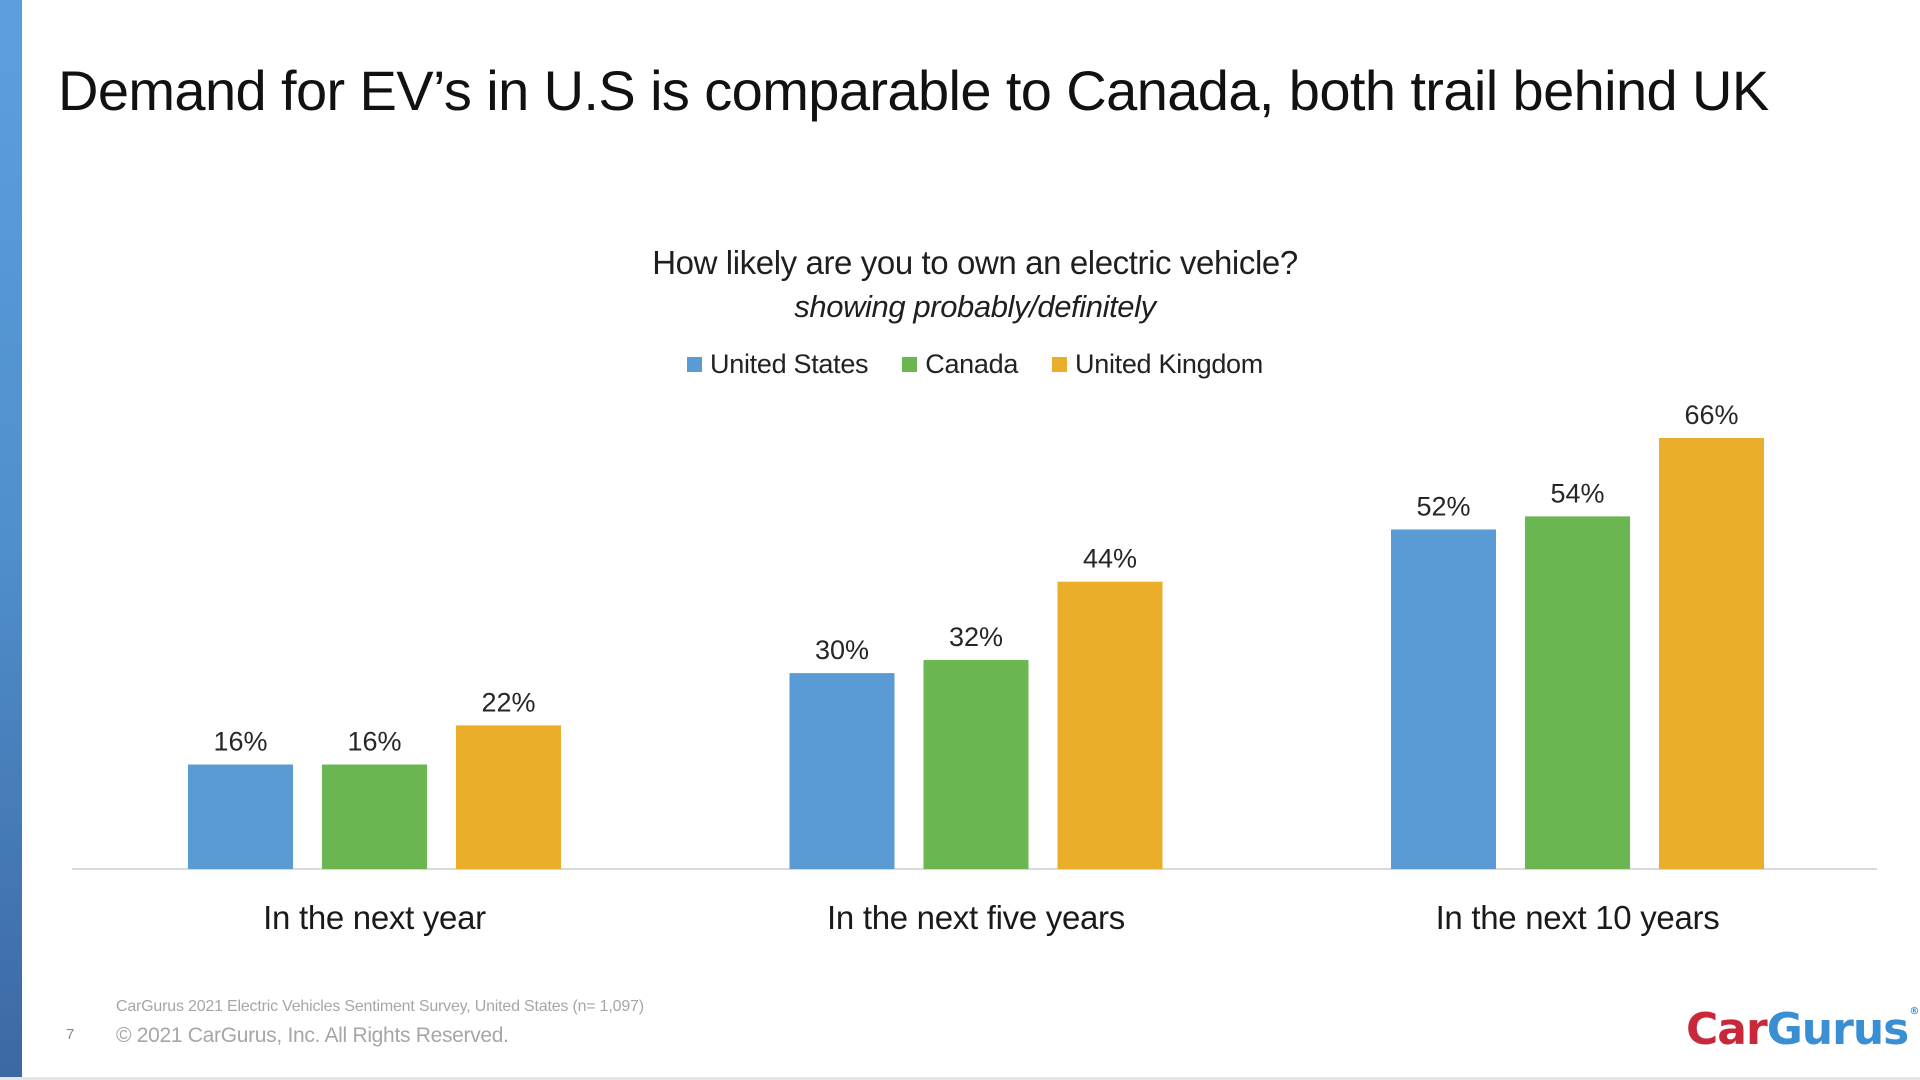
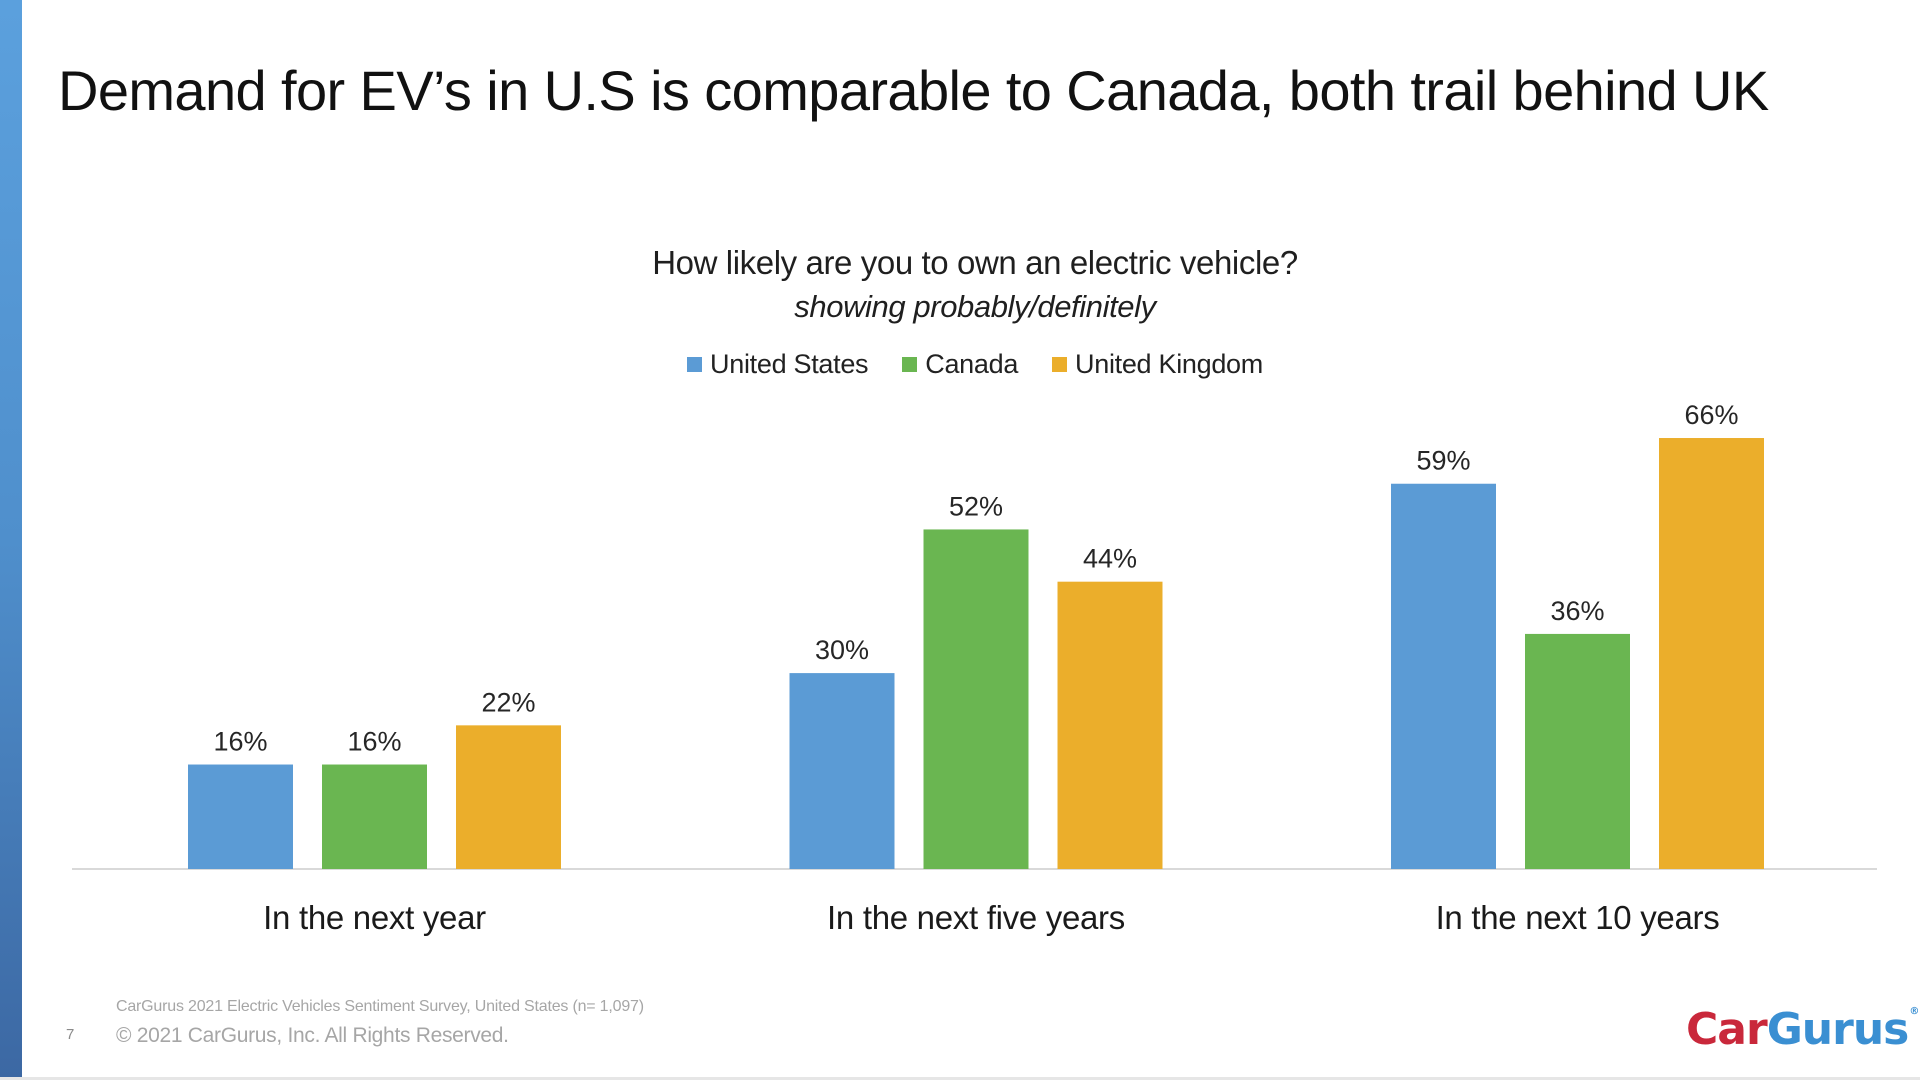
Canada/In the next five years: 32% -> 52%
United States/In the next 10 years: 52% -> 59%
Canada/In the next 10 years: 54% -> 36%
